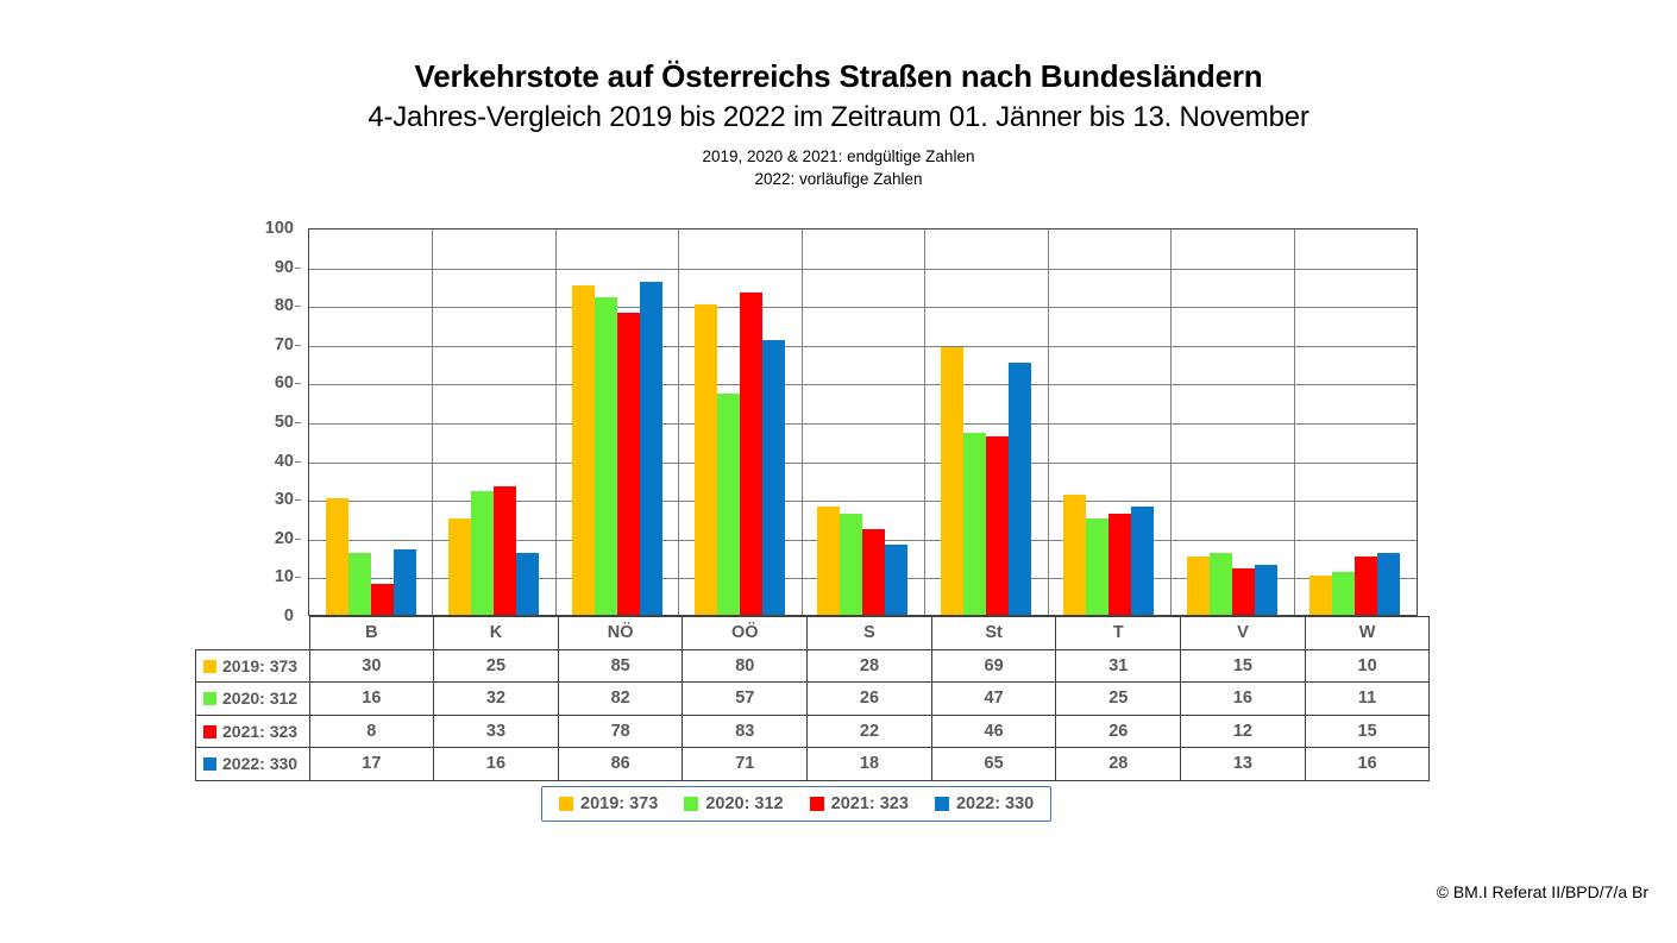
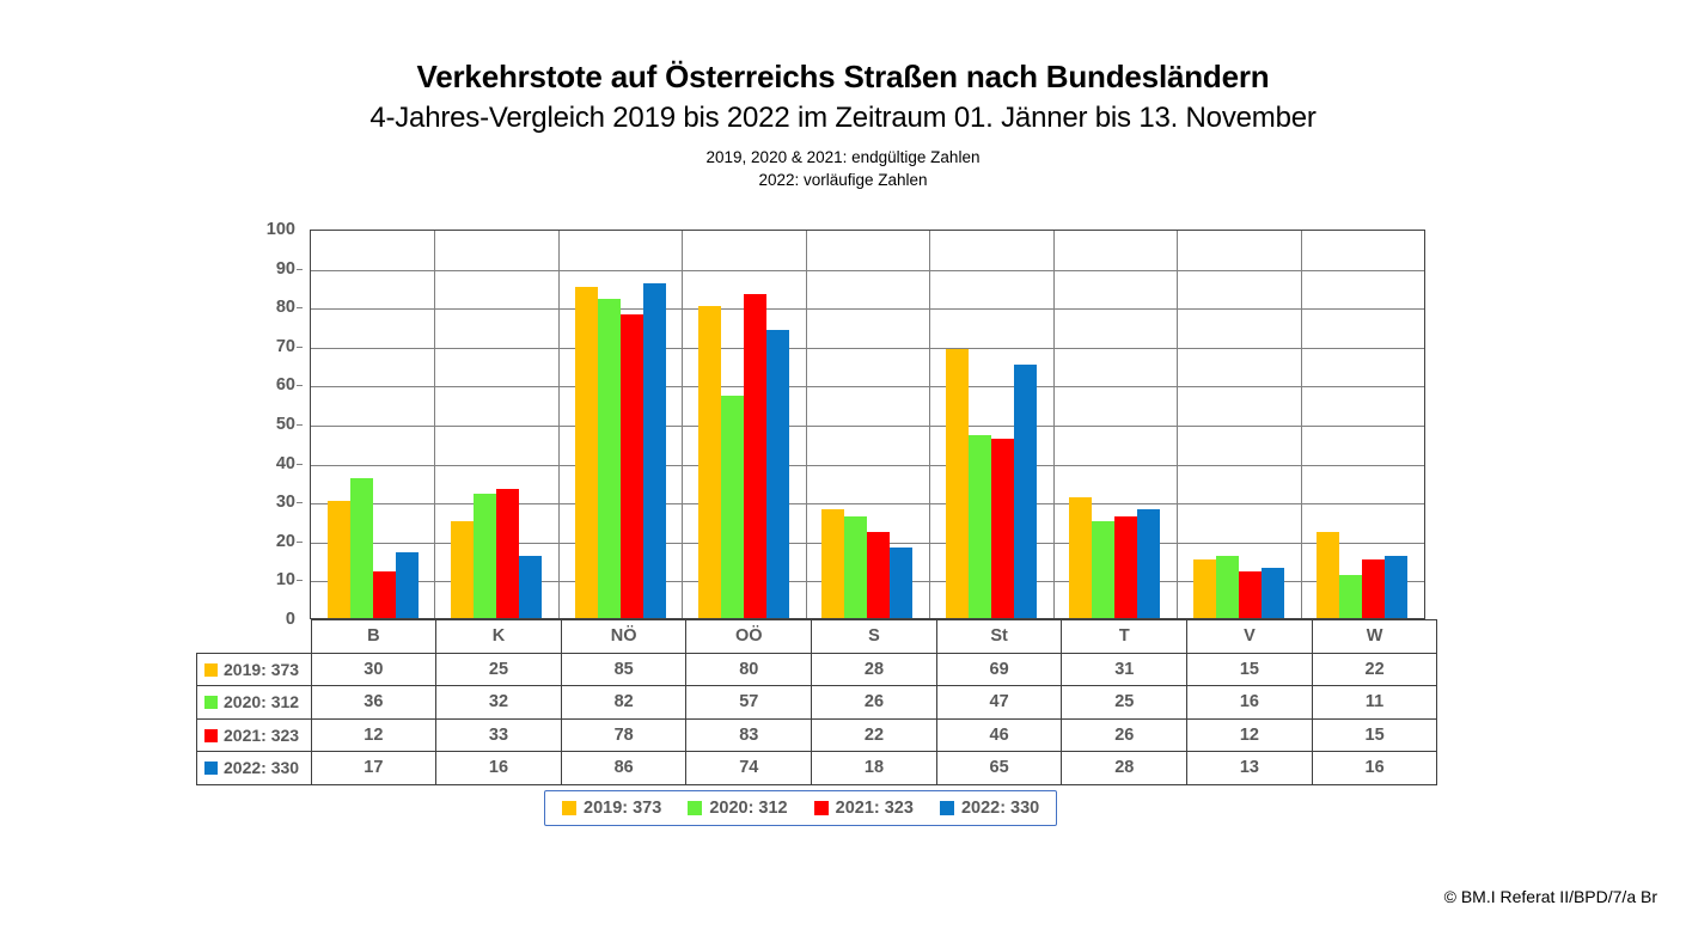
2020: 312/B: 16 -> 36
2021: 323/B: 8 -> 12
2022: 330/OÖ: 71 -> 74
2019: 373/W: 10 -> 22
